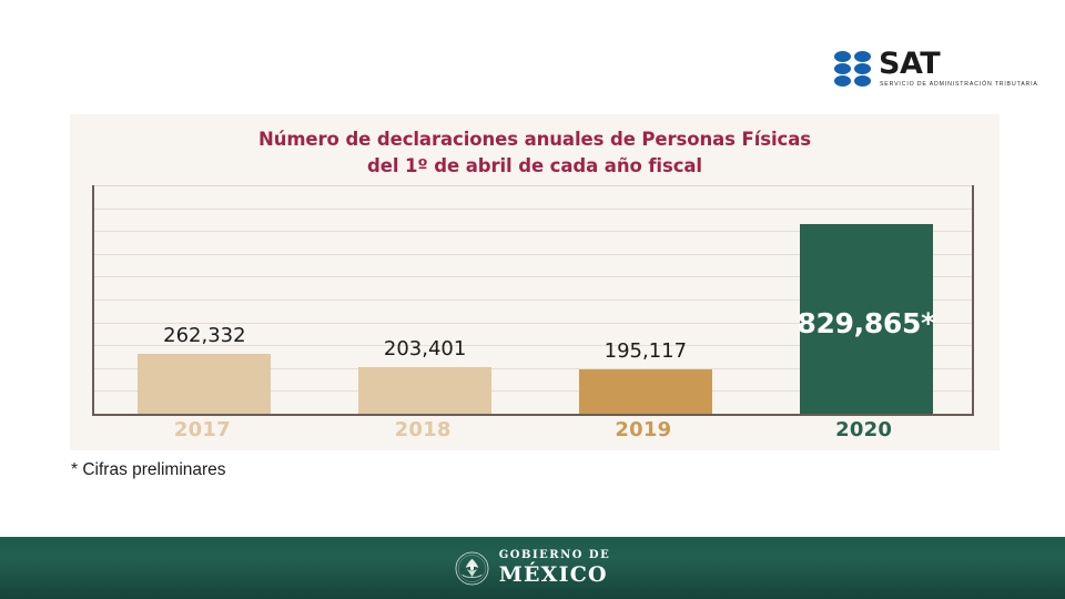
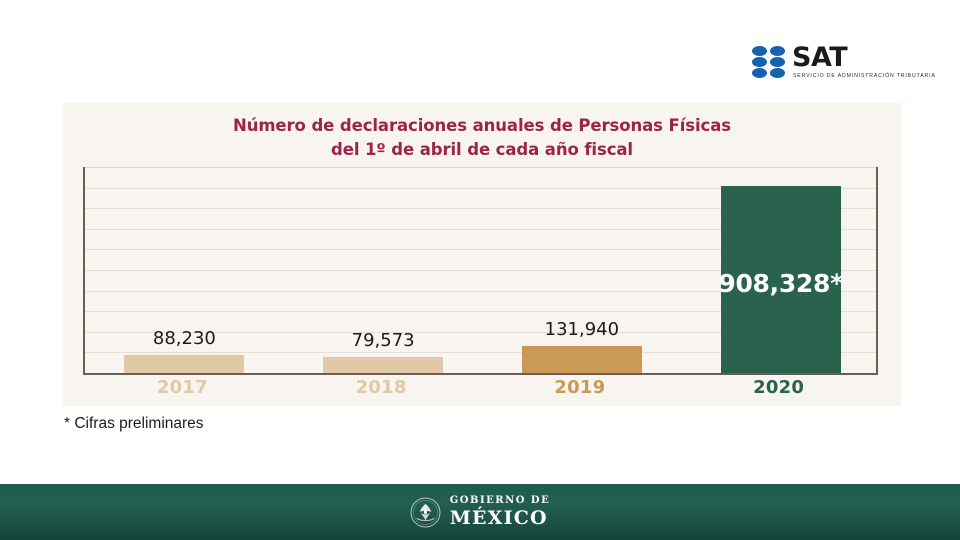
2017: 262,332 -> 88,230
2018: 203,401 -> 79,573
2019: 195,117 -> 131,940
2020: 829,865 -> 908,328
